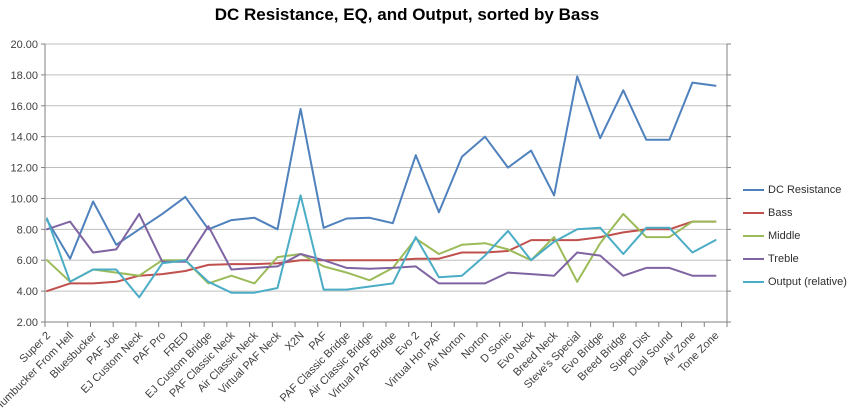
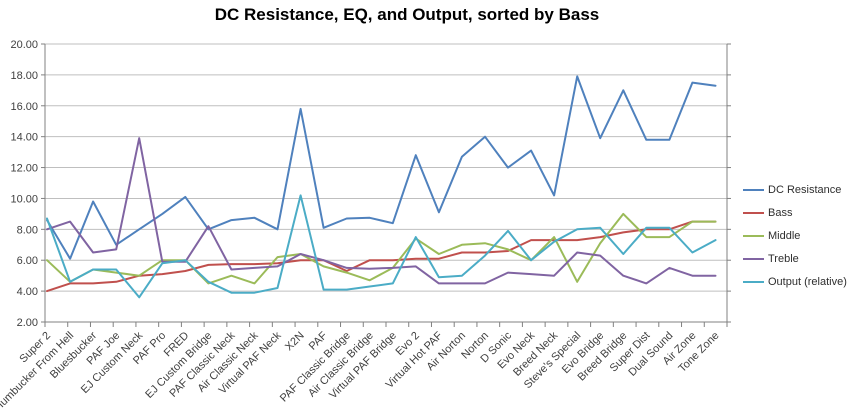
Treble/EJ Custom Neck: 9.0 -> 13.9
Bass/PAF Classic Bridge: 6.0 -> 5.3
Treble/Super Dist: 5.5 -> 4.5
